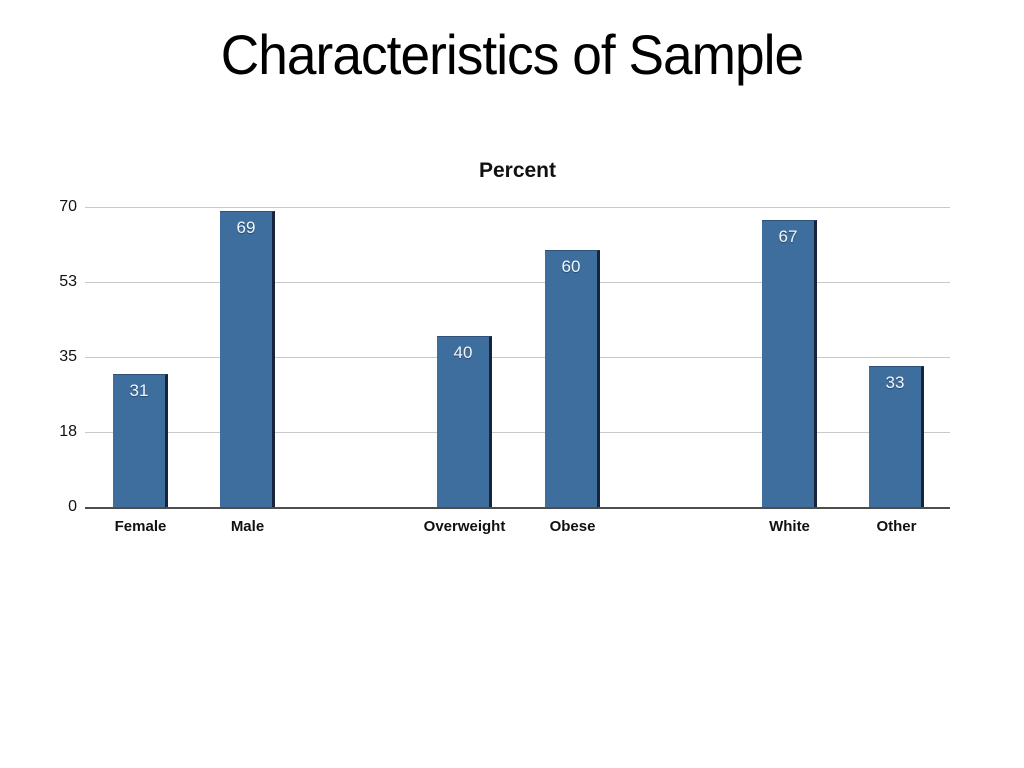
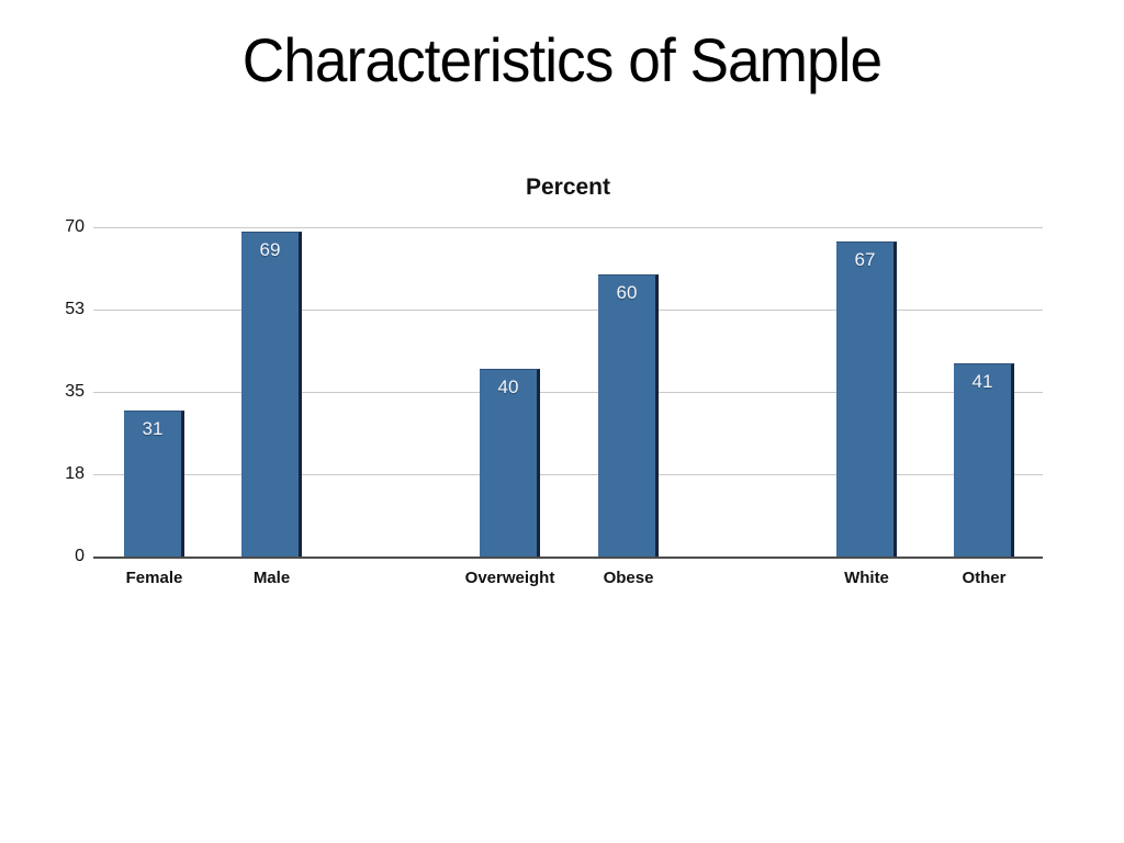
Other: 33 -> 41
